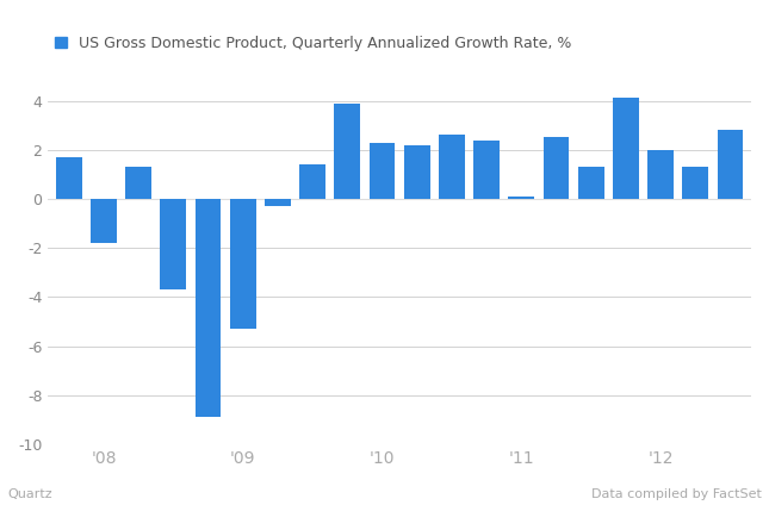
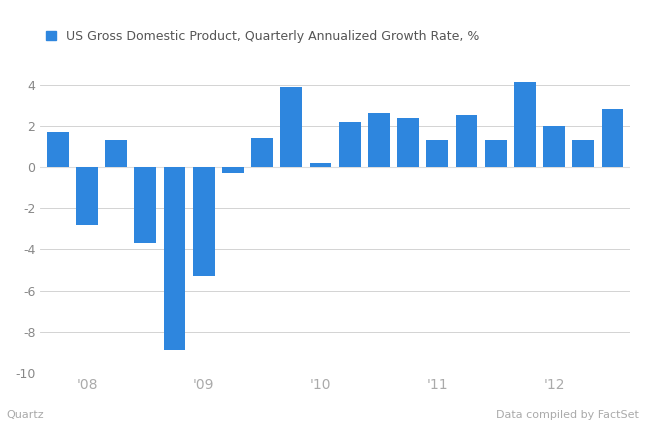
'08: -1.8 -> -2.8
'10: 2.3 -> 0.2
'11: 0.1 -> 1.3
